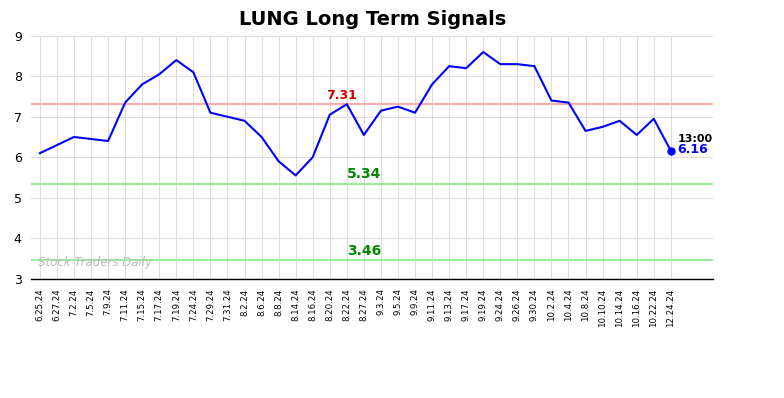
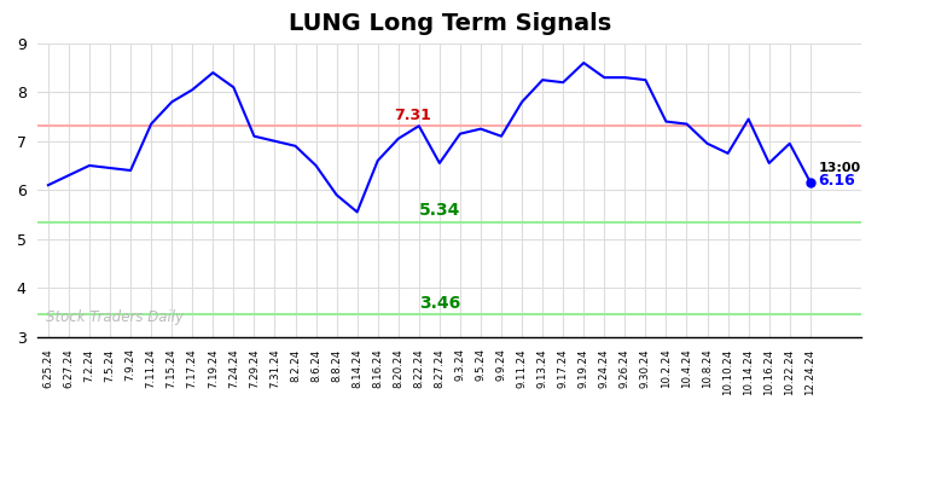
8.16.24: 6.00 -> 6.60
10.8.24: 6.65 -> 6.95
10.14.24: 6.90 -> 7.45
